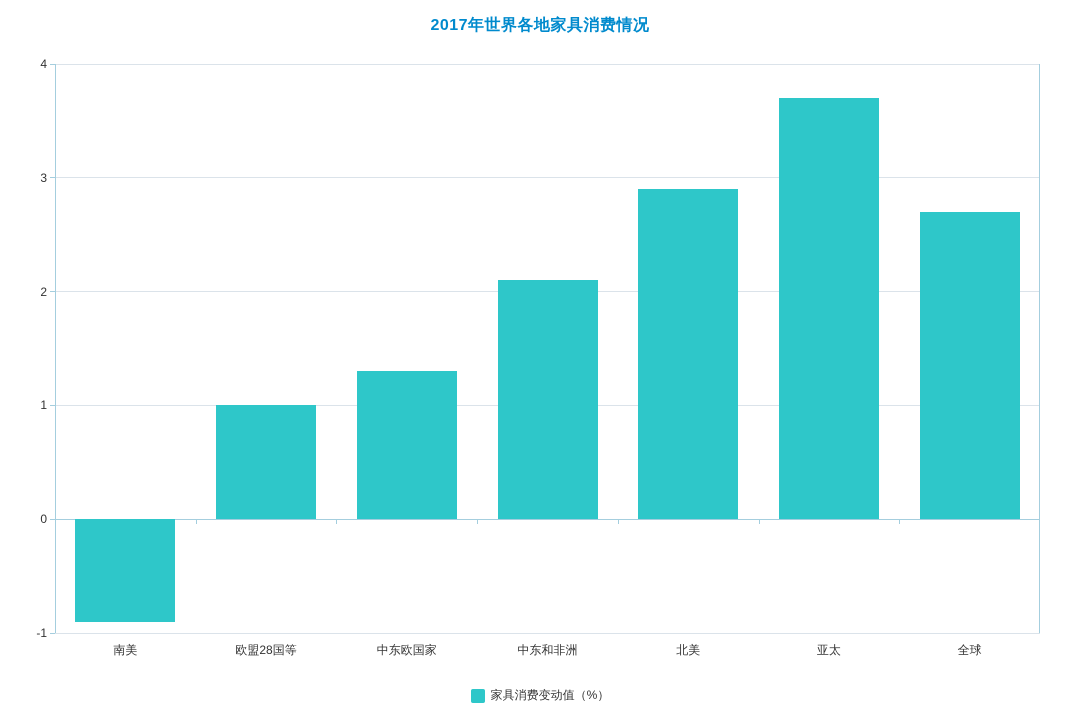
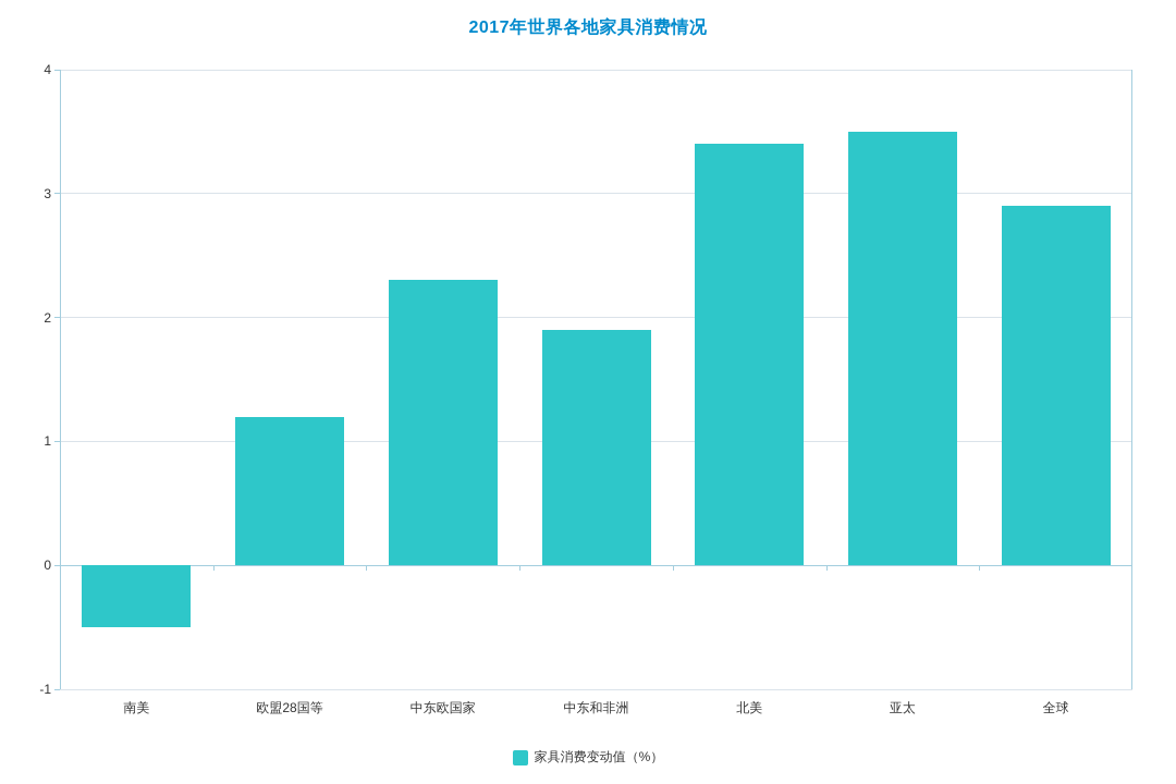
南美: -0.9 -> -0.5
欧盟28国等: 1.0 -> 1.2
中东欧国家: 1.3 -> 2.3
中东和非洲: 2.1 -> 1.9
北美: 2.9 -> 3.4
亚太: 3.7 -> 3.5
全球: 2.7 -> 2.9
